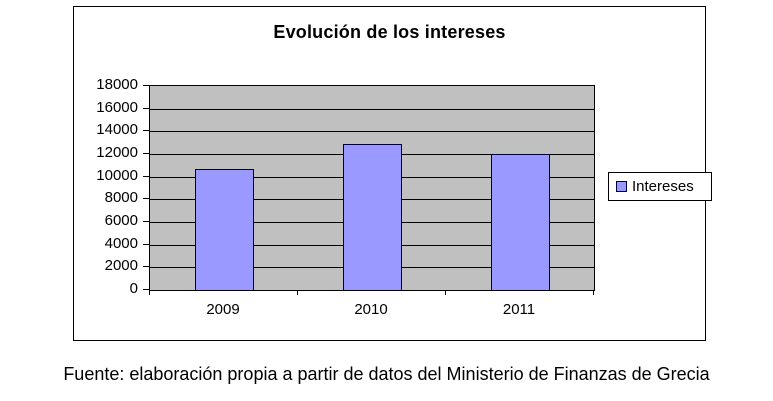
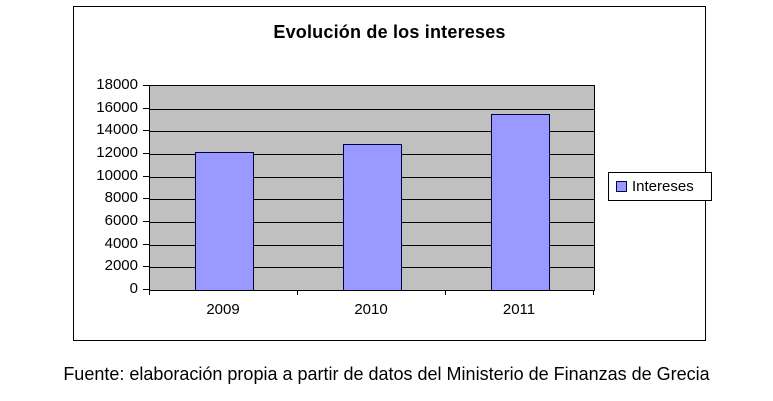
2009: 10700 -> 12200
2011: 12000 -> 15500
